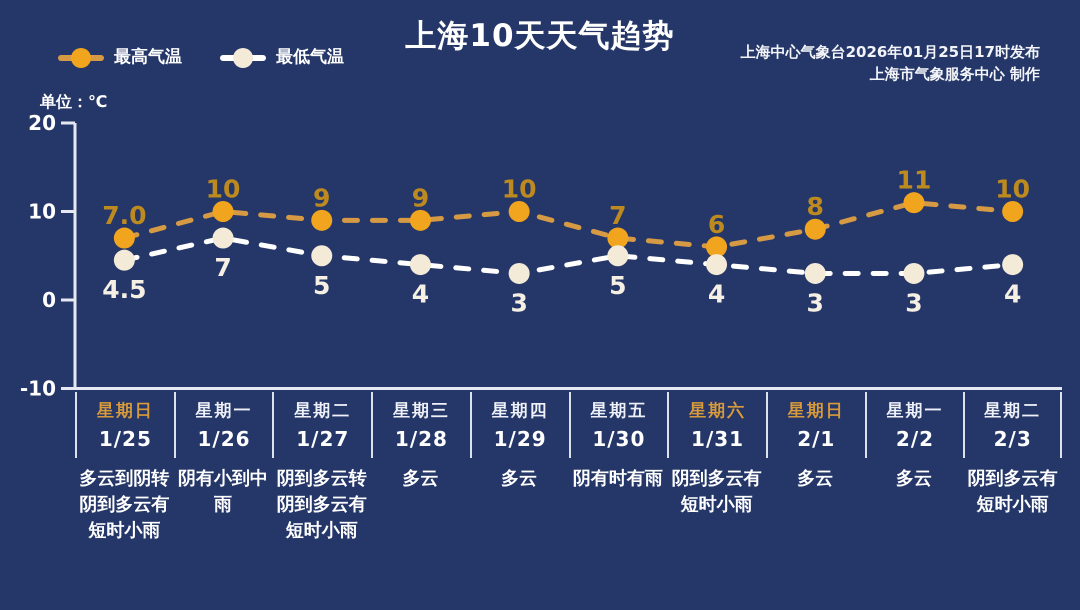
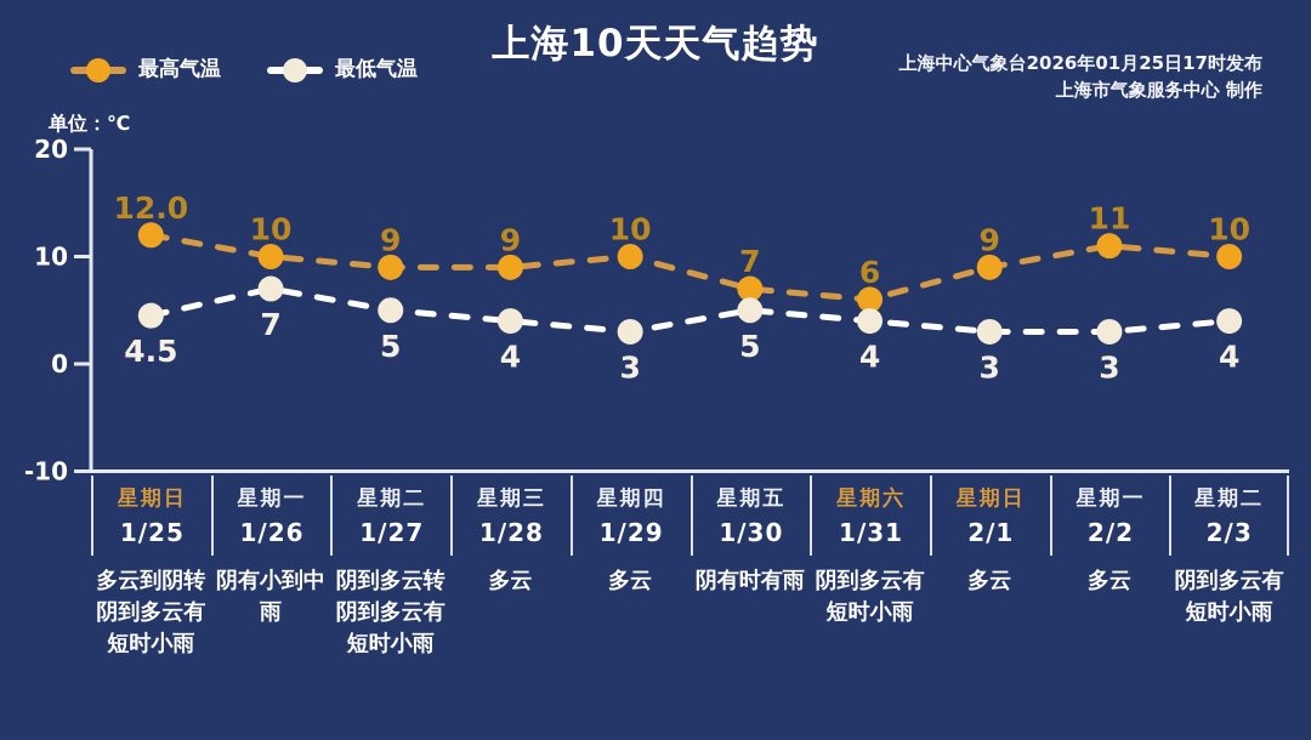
最高气温/1/25: 7.0 -> 12.0
最高气温/2/1: 8 -> 9
